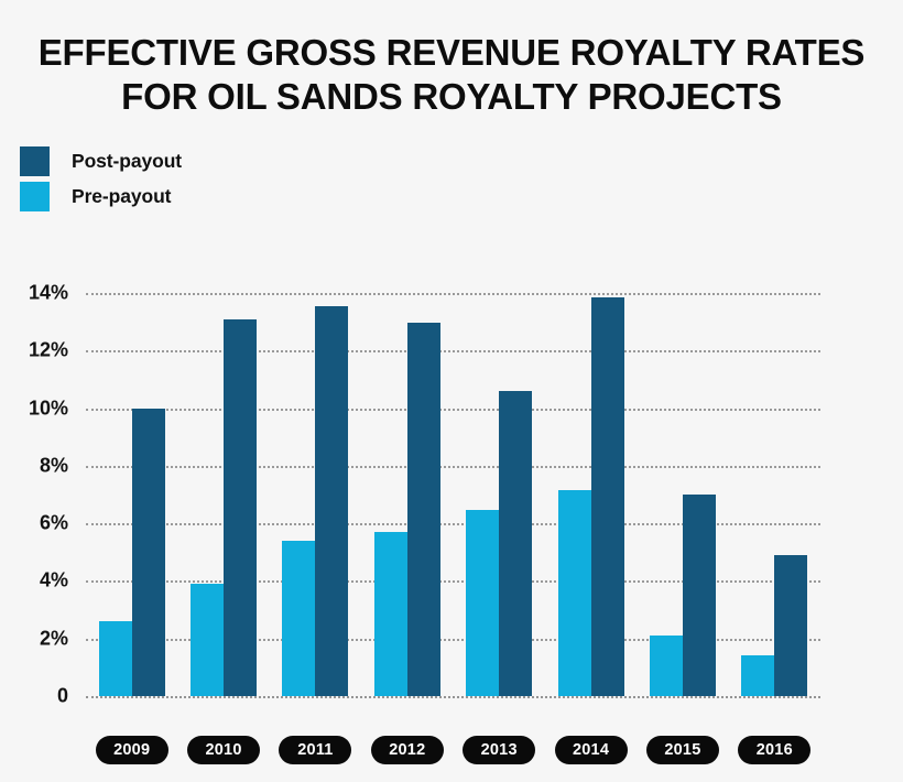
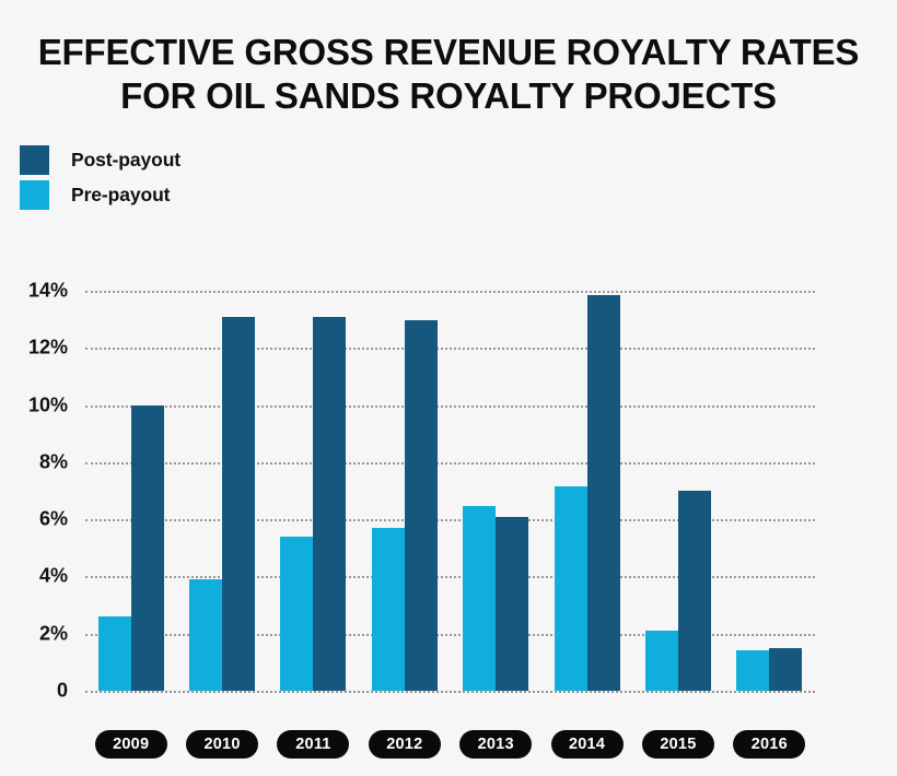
Post-payout/2011: 13.6% -> 13.1%
Post-payout/2013: 10.6% -> 6.1%
Post-payout/2016: 4.9% -> 1.5%
